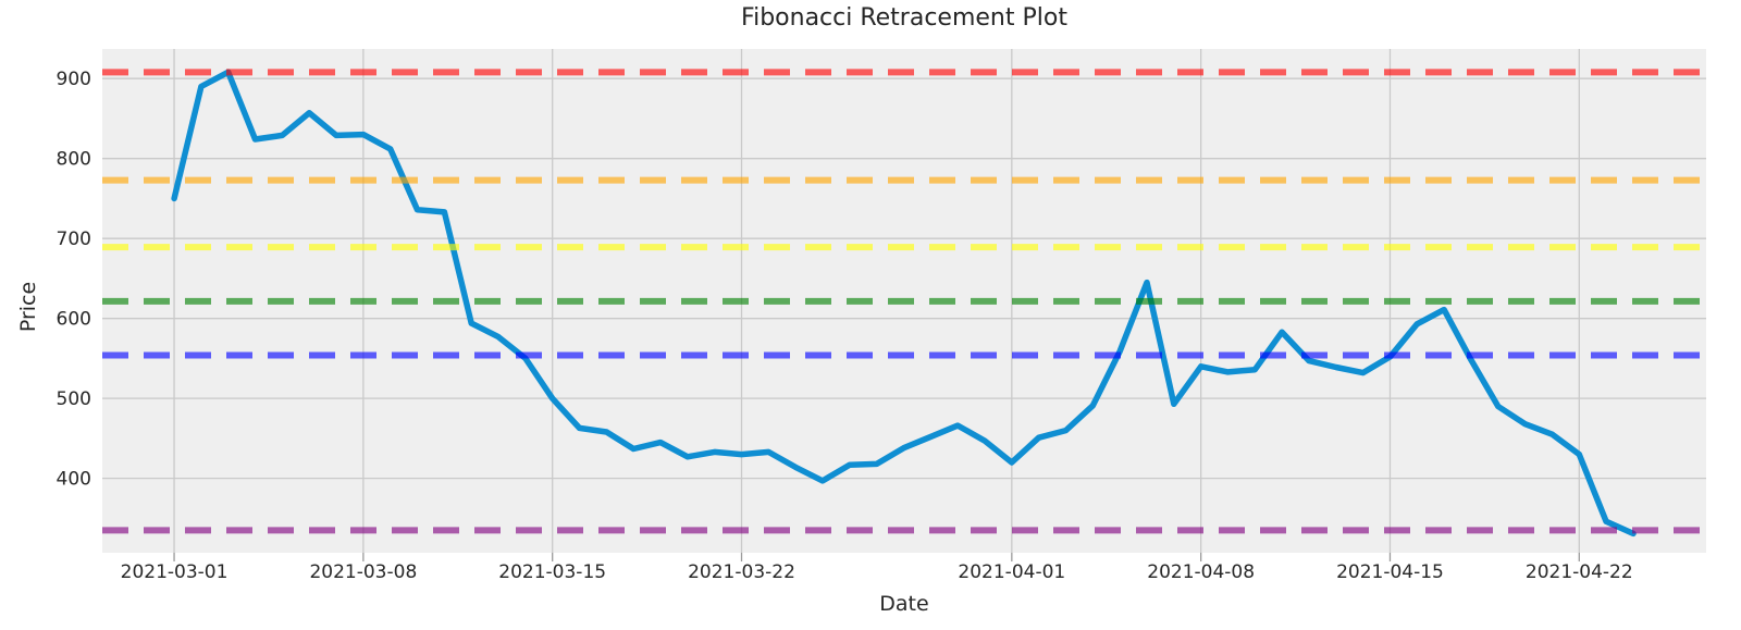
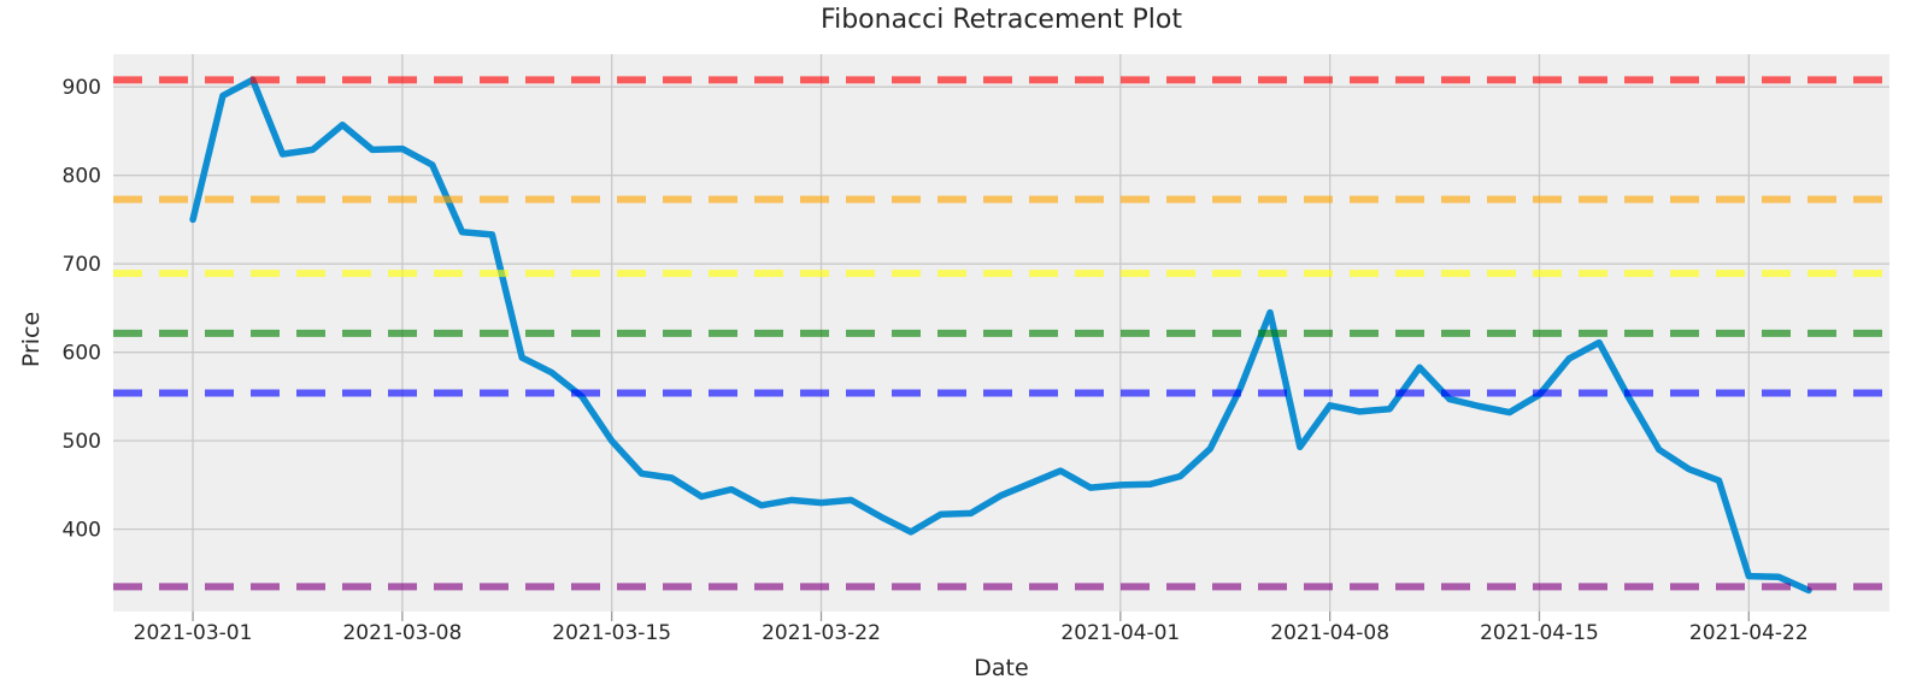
2021-04-01: 420 -> 450
2021-04-22: 430 -> 350
